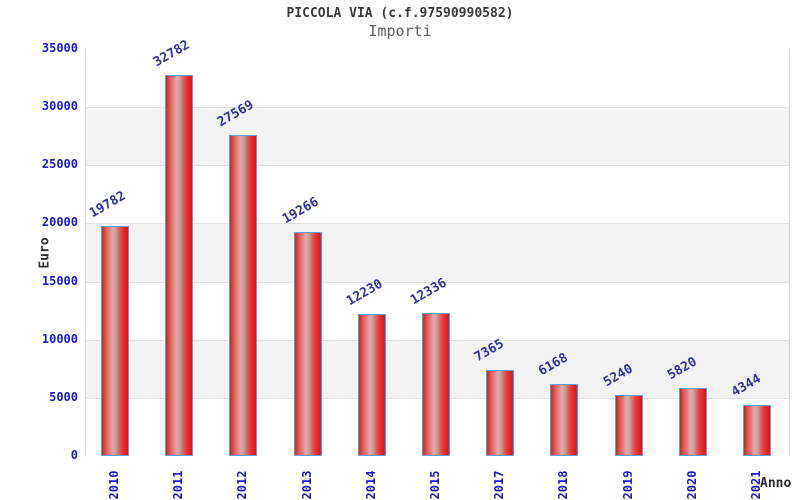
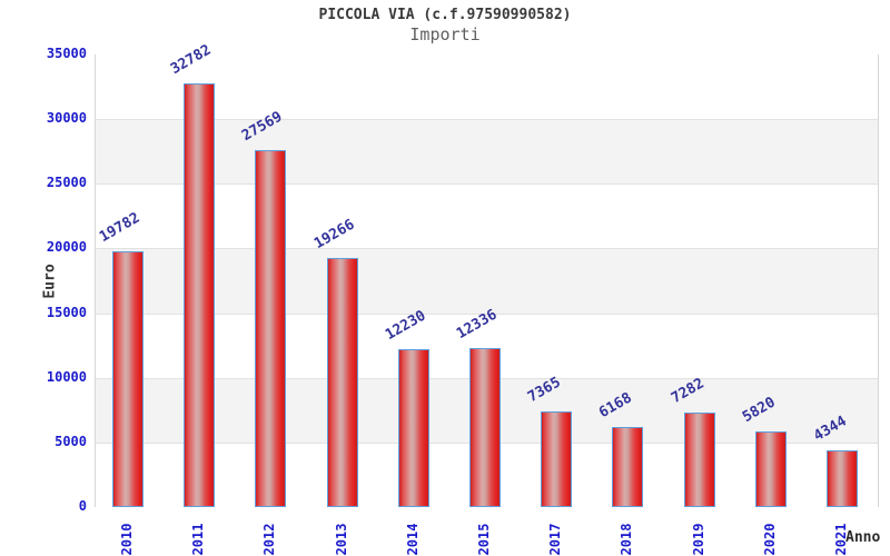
2019: 5240 -> 7282
